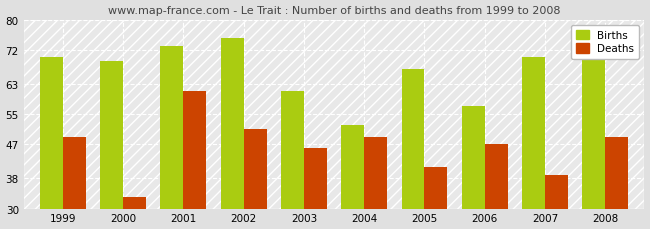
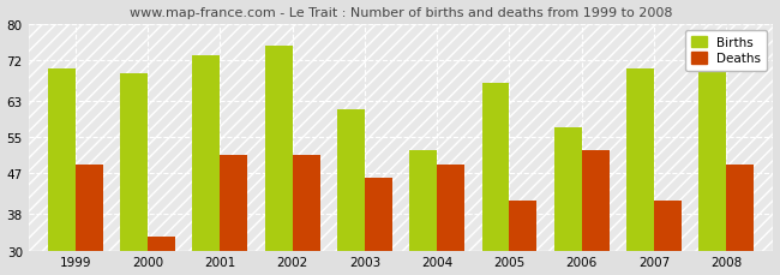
Deaths/2001: 61 -> 51
Deaths/2006: 47 -> 52
Deaths/2007: 39 -> 41
